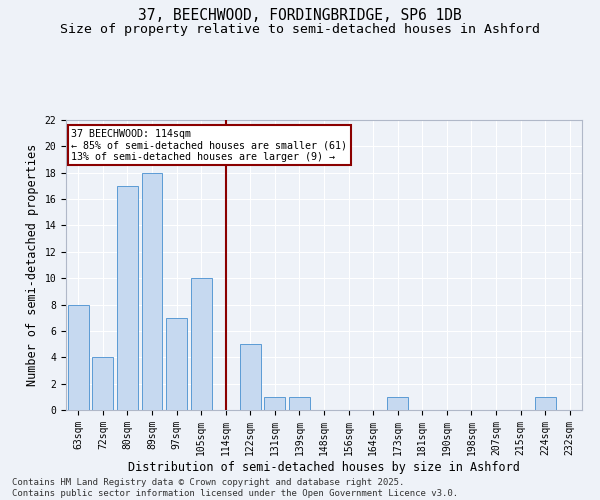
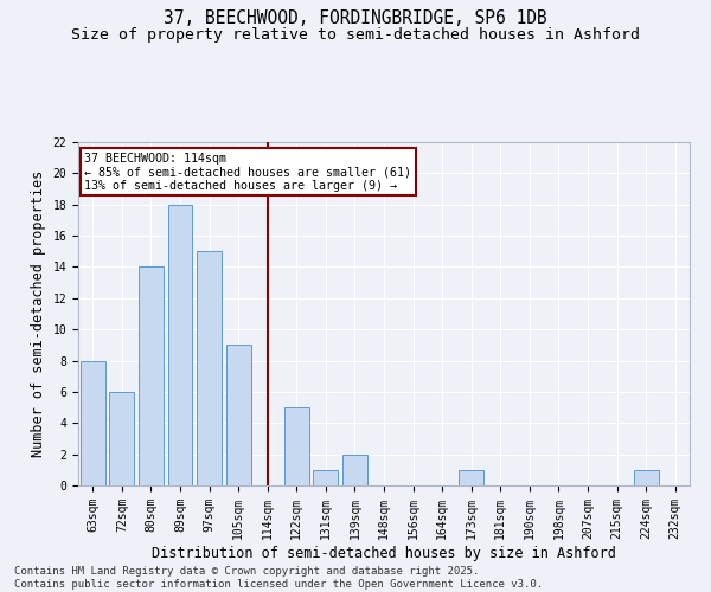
72sqm: 4 -> 6
80sqm: 17 -> 14
97sqm: 7 -> 15
105sqm: 10 -> 9
139sqm: 1 -> 2
